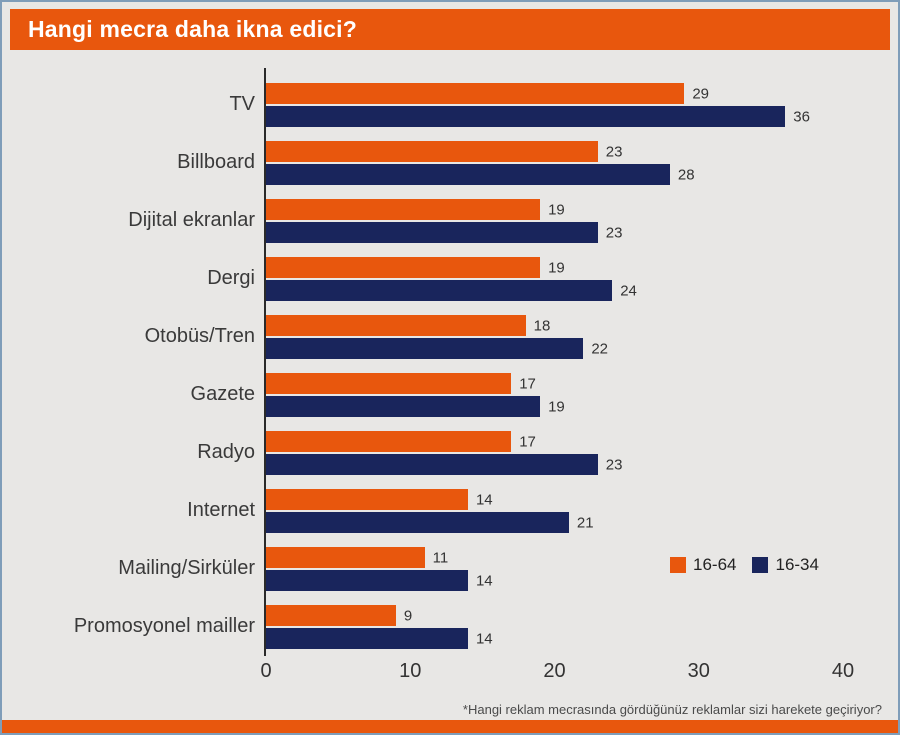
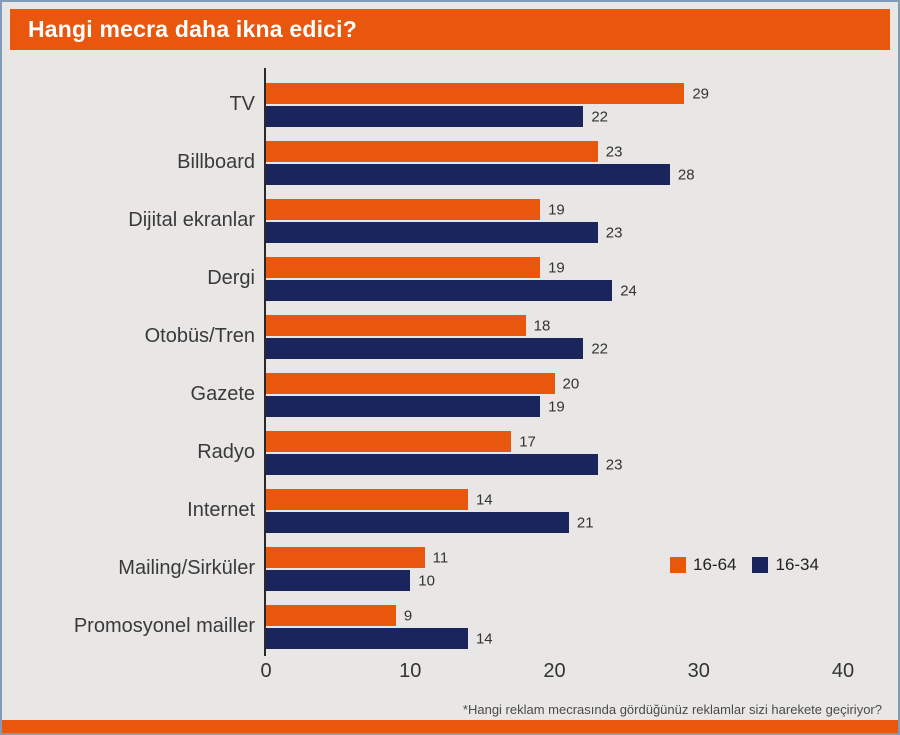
16-34/TV: 36 -> 22
16-64/Gazete: 17 -> 20
16-34/Mailing/Sirküler: 14 -> 10
